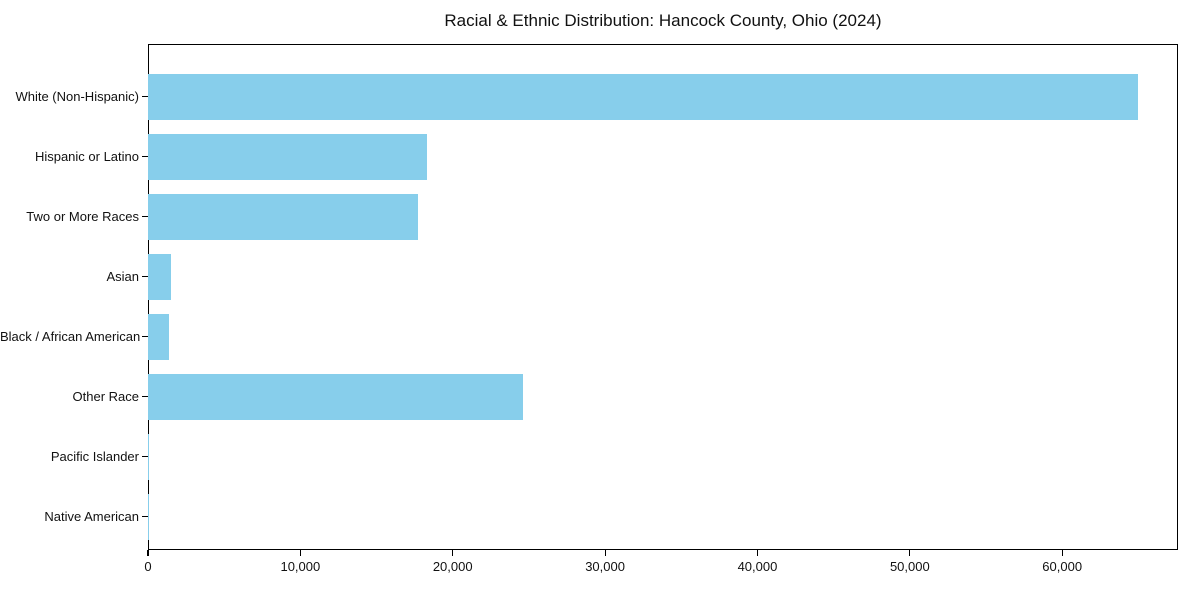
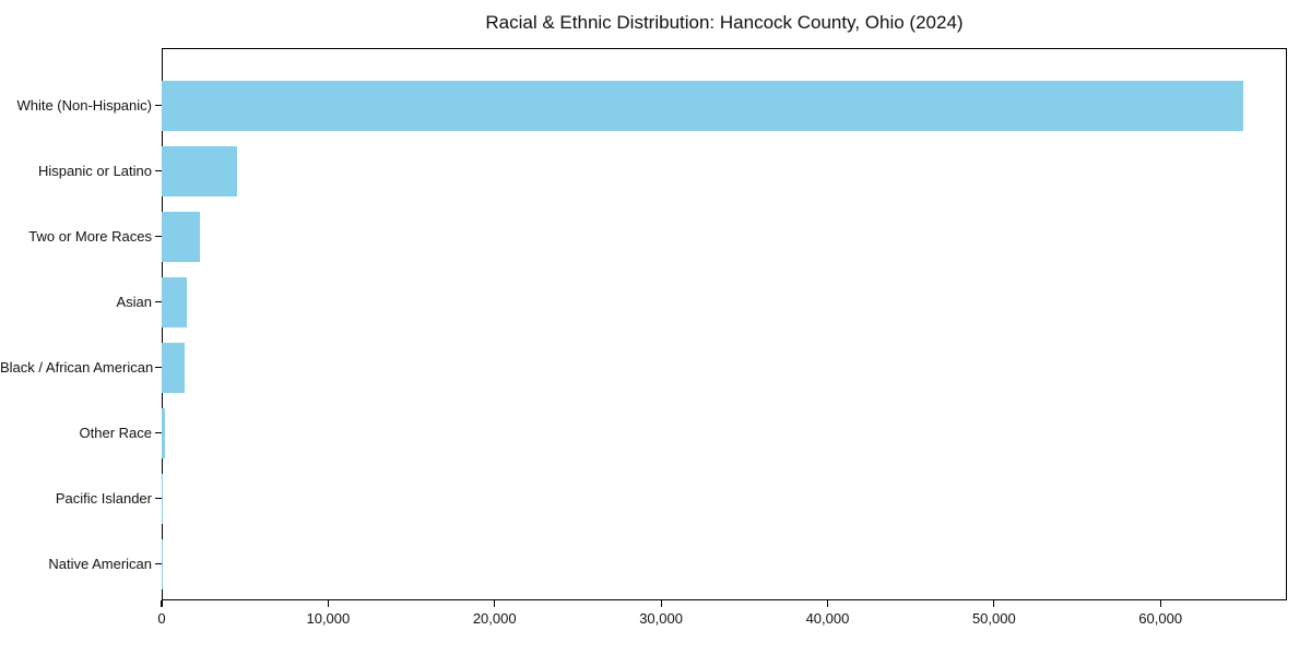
Hispanic or Latino: 18300 -> 4500
Two or More Races: 17700 -> 2300
Other Race: 24600 -> 200
